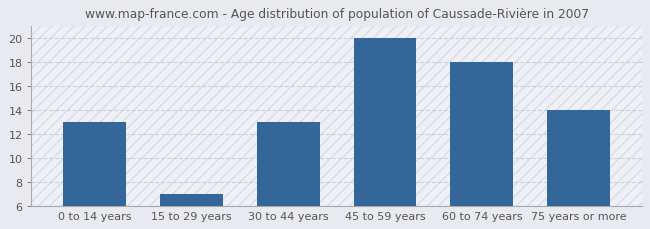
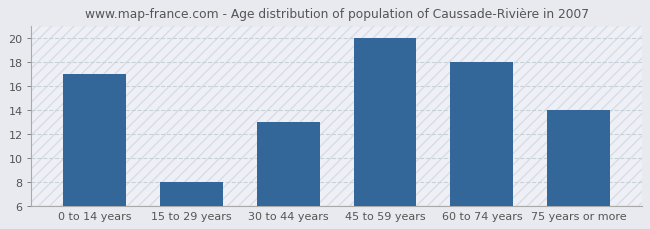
0 to 14 years: 13 -> 17
15 to 29 years: 7 -> 8
